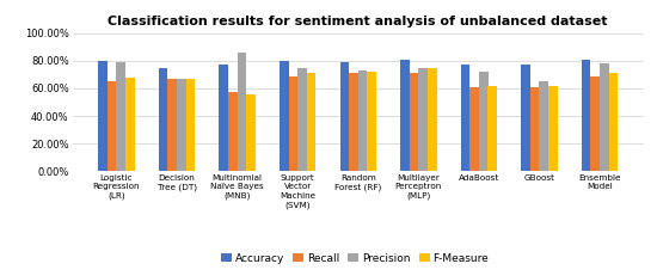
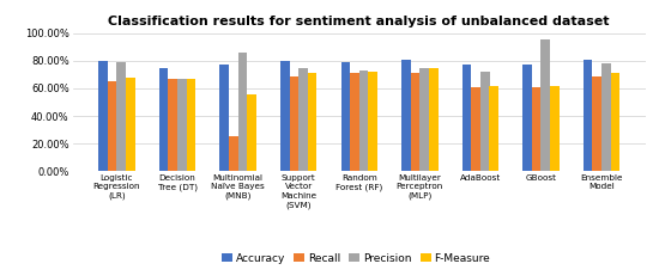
Recall/Multinomial Naïve Bayes (MNB): 57% -> 25%
Precision/GBoost: 66% -> 95%
